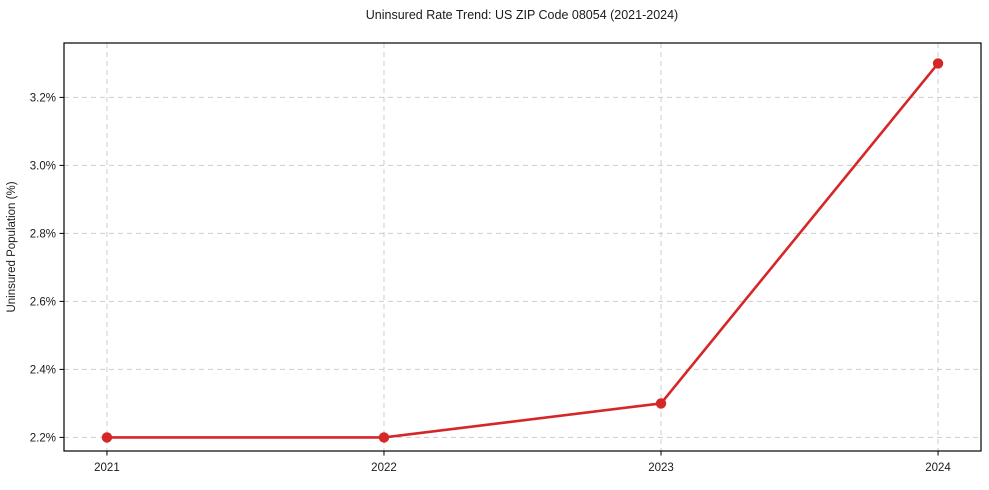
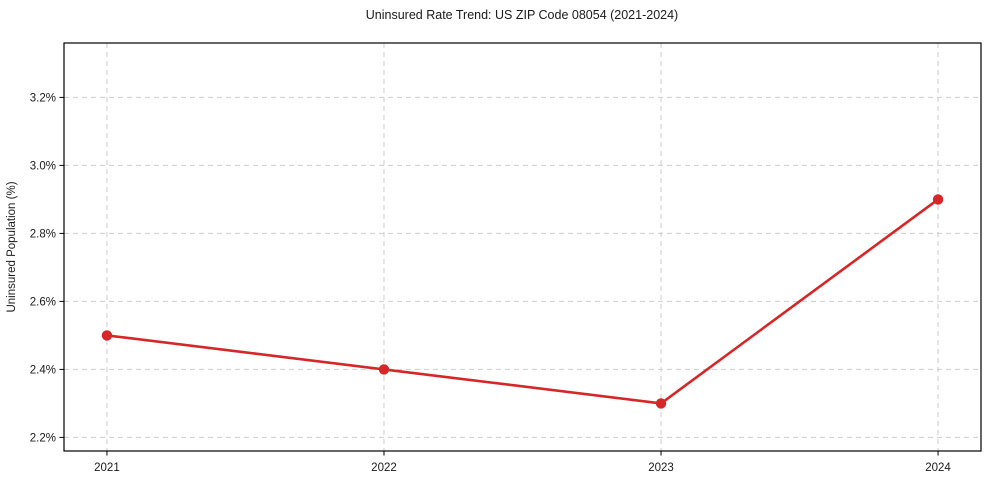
2021: 2.2% -> 2.5%
2022: 2.2% -> 2.4%
2024: 3.3% -> 2.9%
